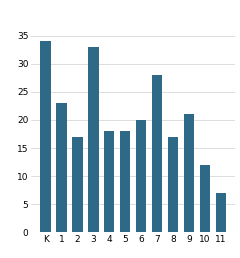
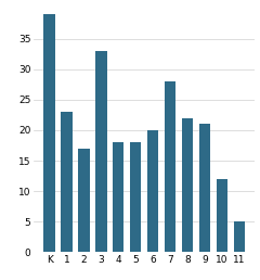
K: 34 -> 39
8: 17 -> 22
11: 7 -> 5
